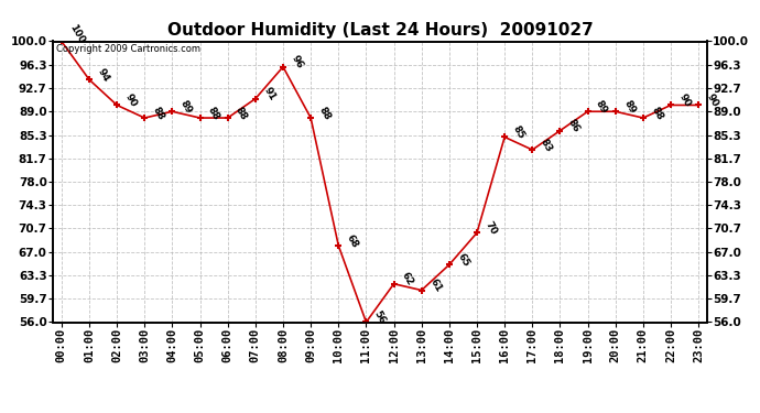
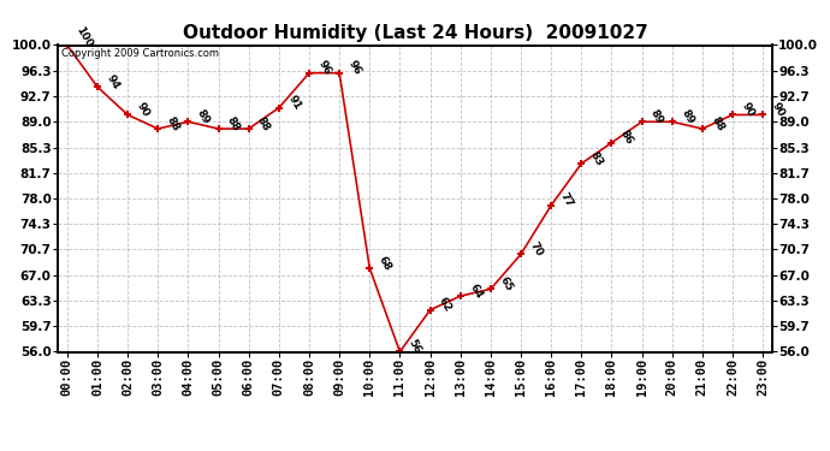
09:00: 88 -> 96
13:00: 61 -> 64
16:00: 85 -> 77
